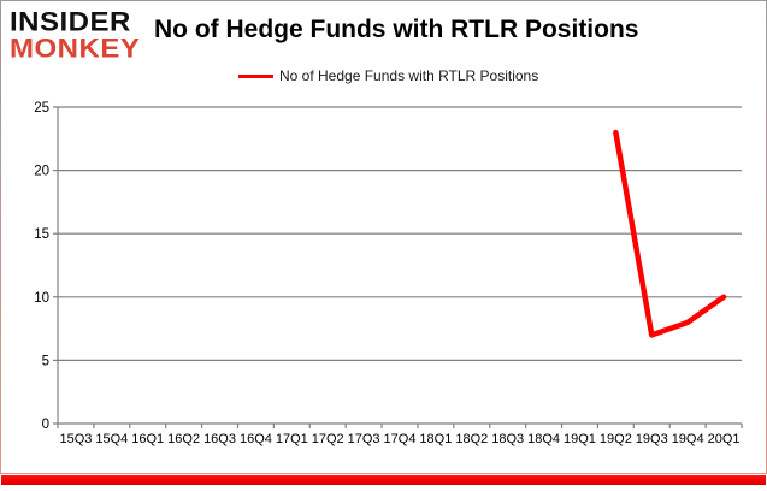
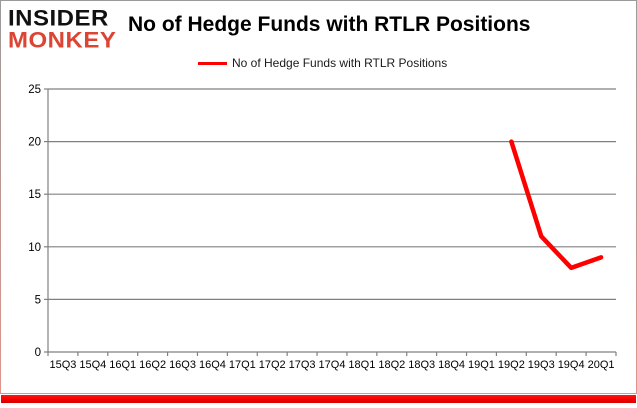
19Q2: 23 -> 20
19Q3: 7 -> 11
20Q1: 10 -> 9
